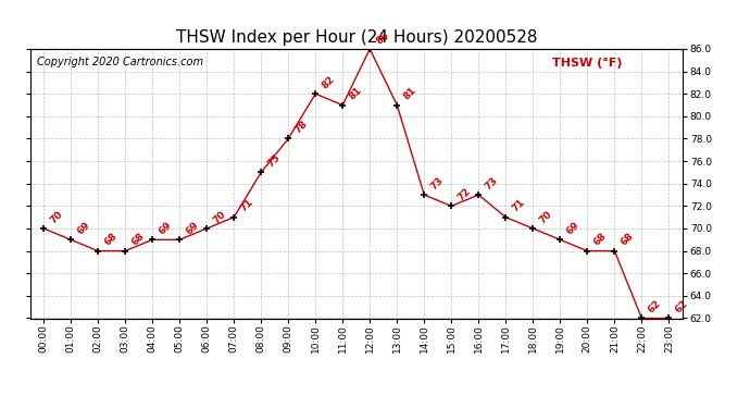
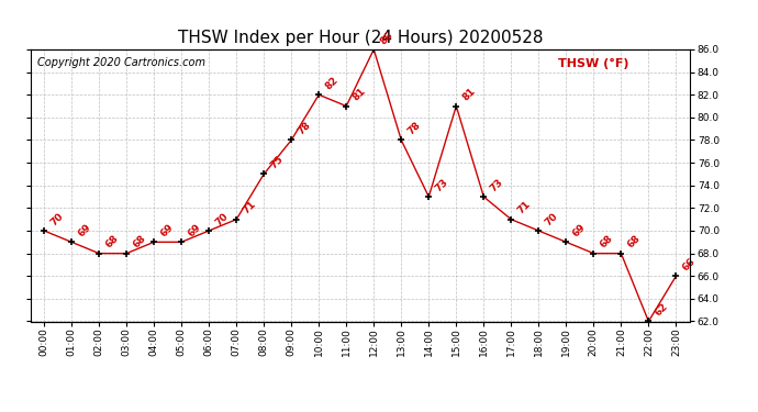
13:00: 81 -> 78
15:00: 72 -> 81
23:00: 62 -> 66
